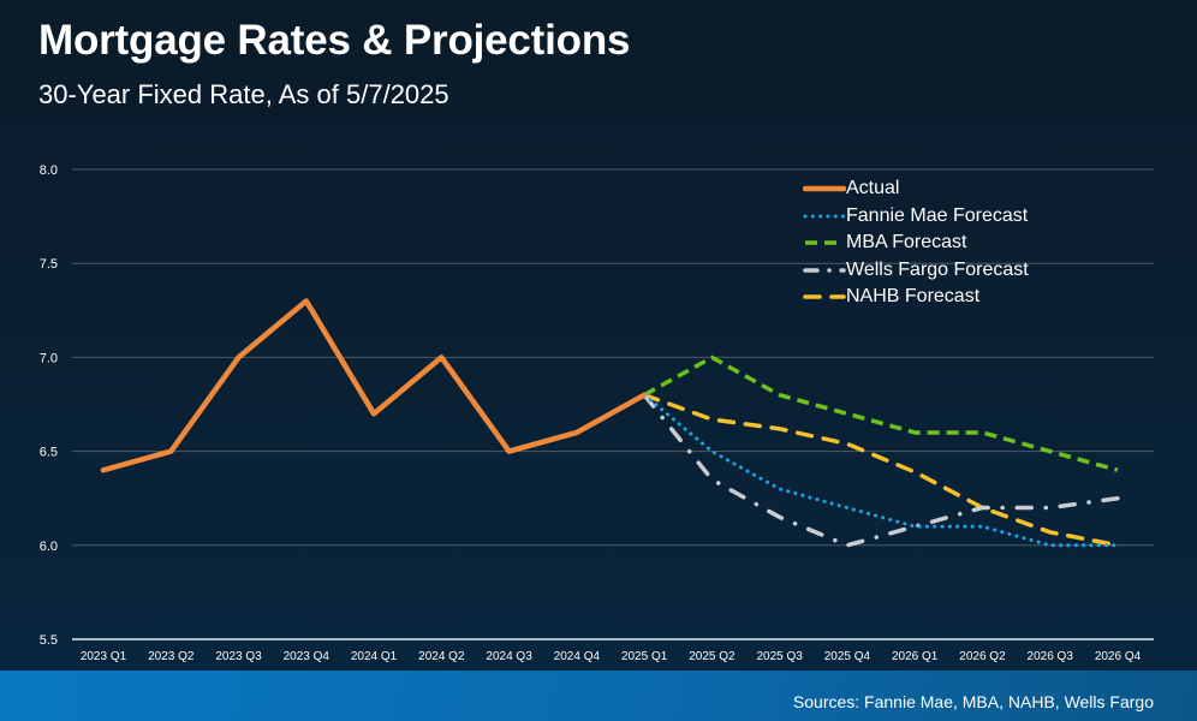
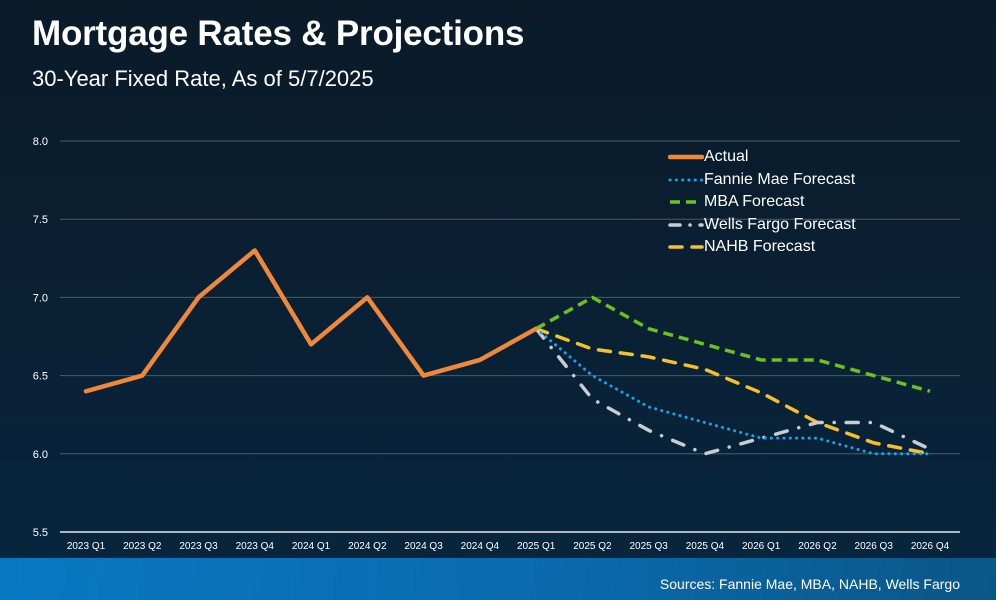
Wells Fargo Forecast/2026 Q4: 6.25 -> 6.03
